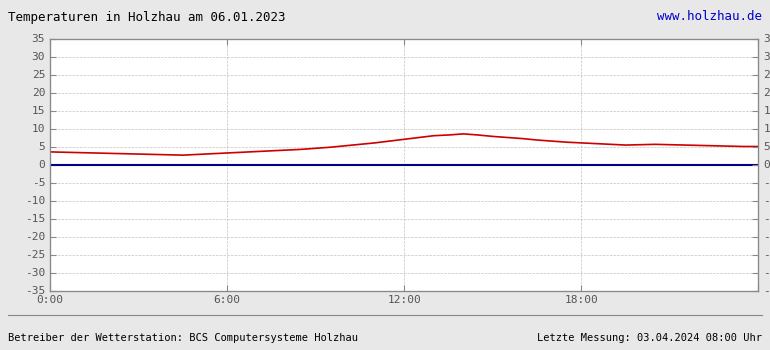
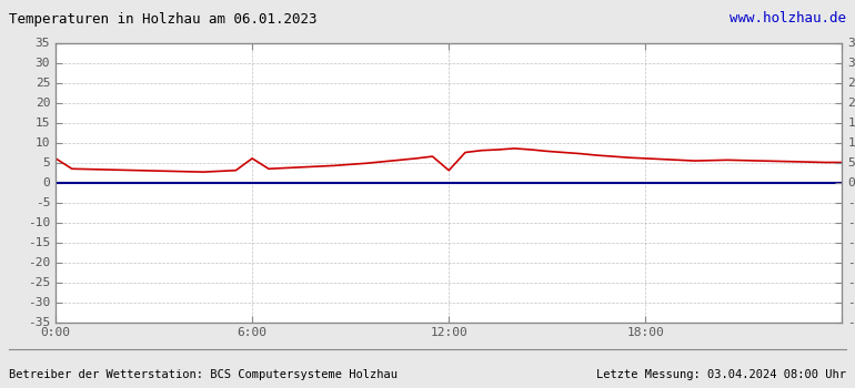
0:00: 3.5 -> 6.0
6:00: 3.2 -> 6.0
12:00: 7.0 -> 3.0
